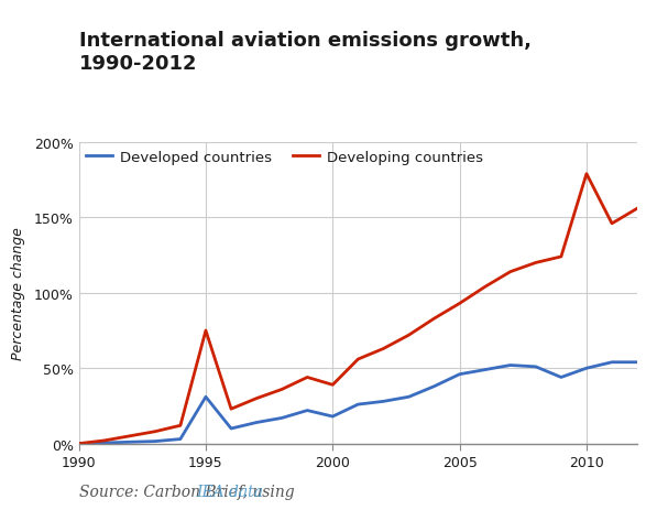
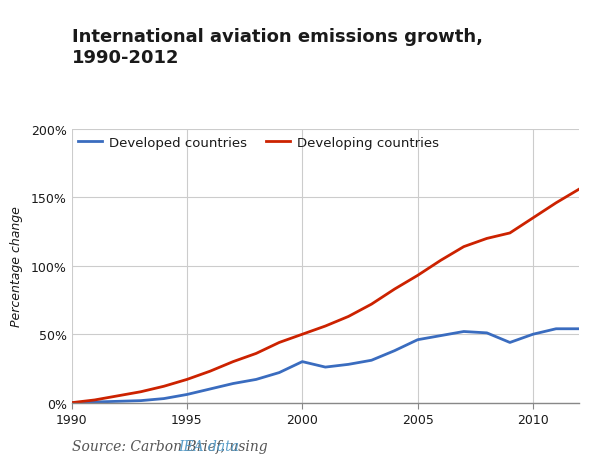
Developed countries/1995: 31% -> 6%
Developing countries/1995: 75% -> 17%
Developed countries/2000: 18% -> 30%
Developing countries/2000: 39% -> 50%
Developing countries/2010: 179% -> 135%
